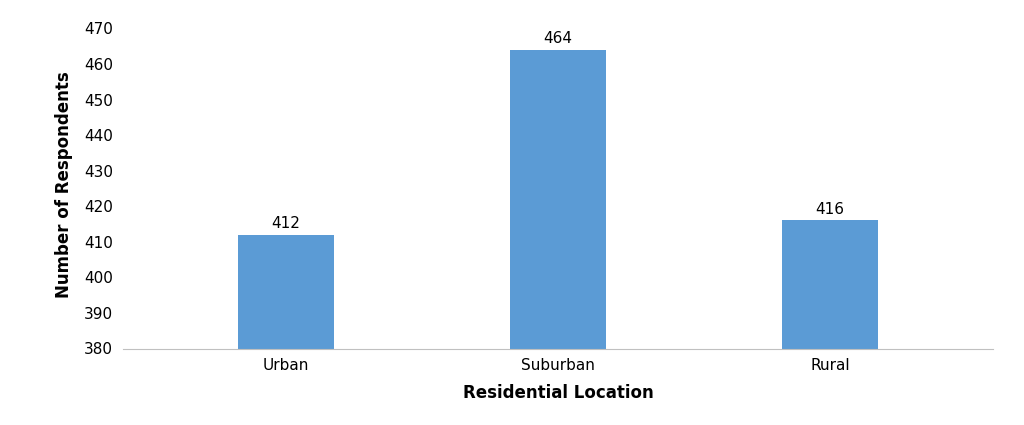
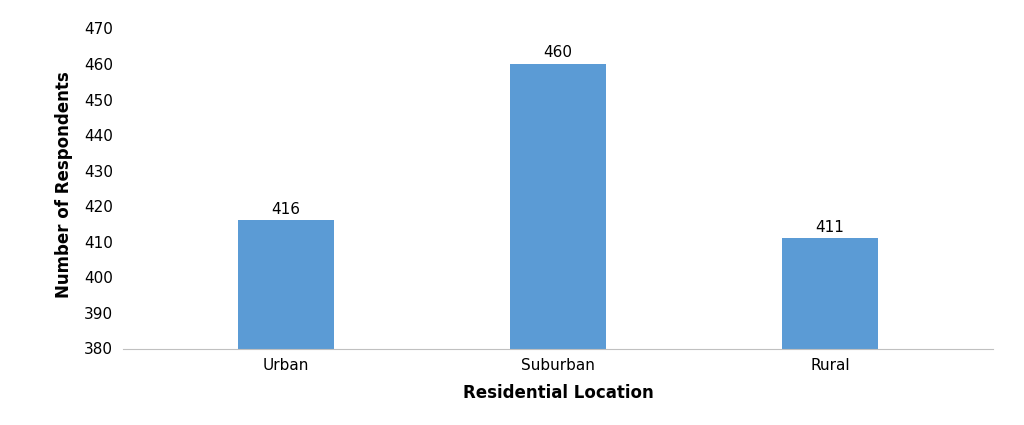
Urban: 412 -> 416
Suburban: 464 -> 460
Rural: 416 -> 411
